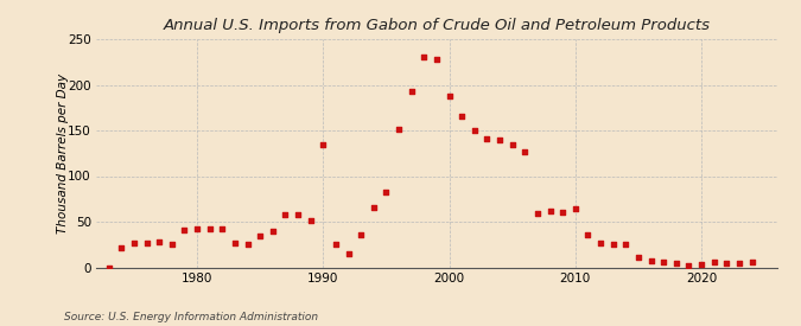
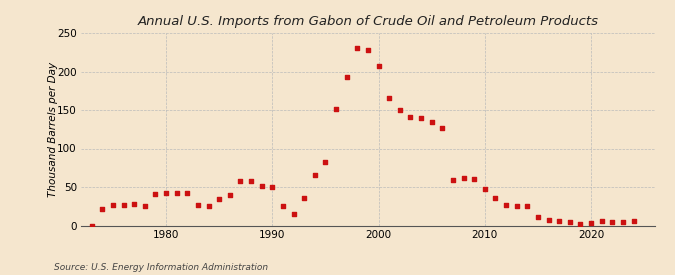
1990: 134 -> 50
2000: 188 -> 207
2010: 64 -> 48
